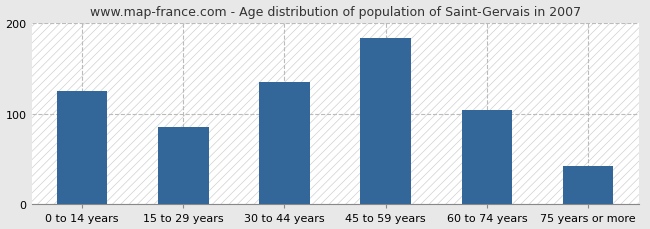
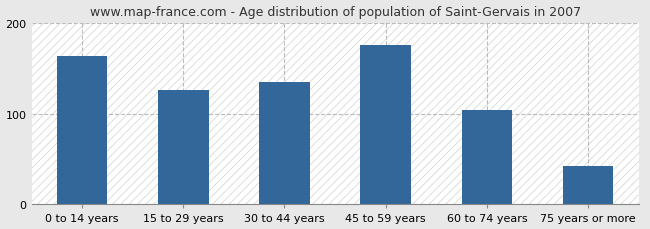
0 to 14 years: 125 -> 164
15 to 29 years: 85 -> 126
45 to 59 years: 183 -> 176
